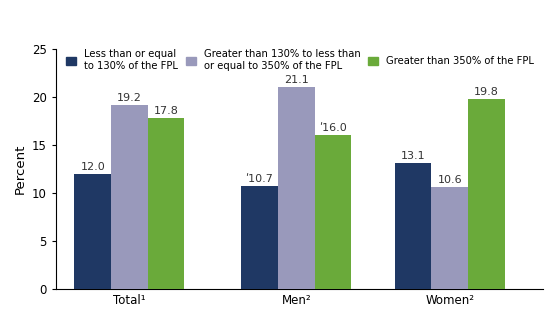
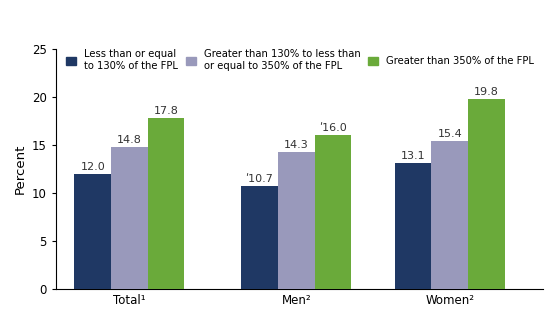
Greater than 130% to less than or equal to 350% of the FPL/Total¹: 19.2 -> 14.8
Greater than 130% to less than or equal to 350% of the FPL/Men²: 21.1 -> 14.3
Greater than 130% to less than or equal to 350% of the FPL/Women²: 10.6 -> 15.4
